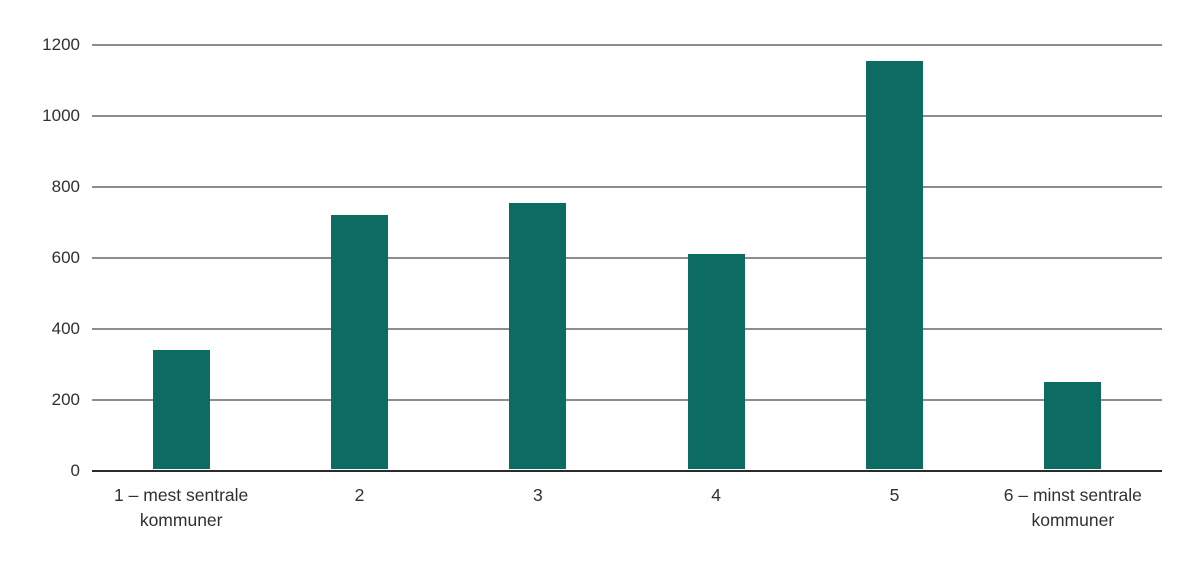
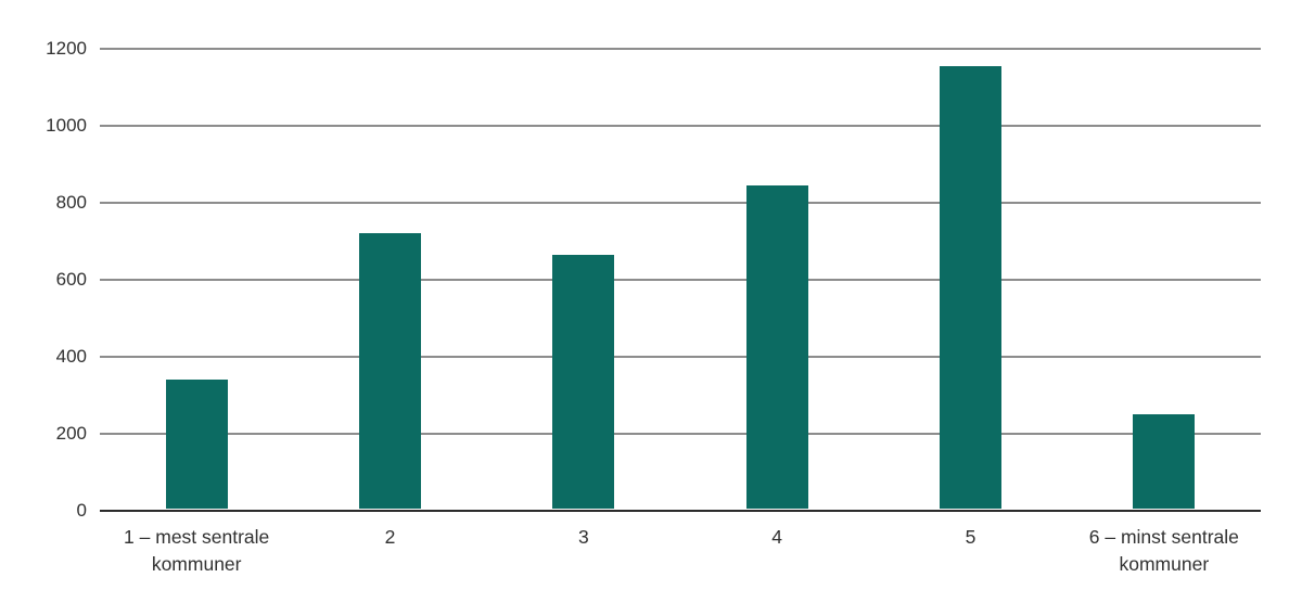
3: 750 -> 660
4: 600 -> 840
